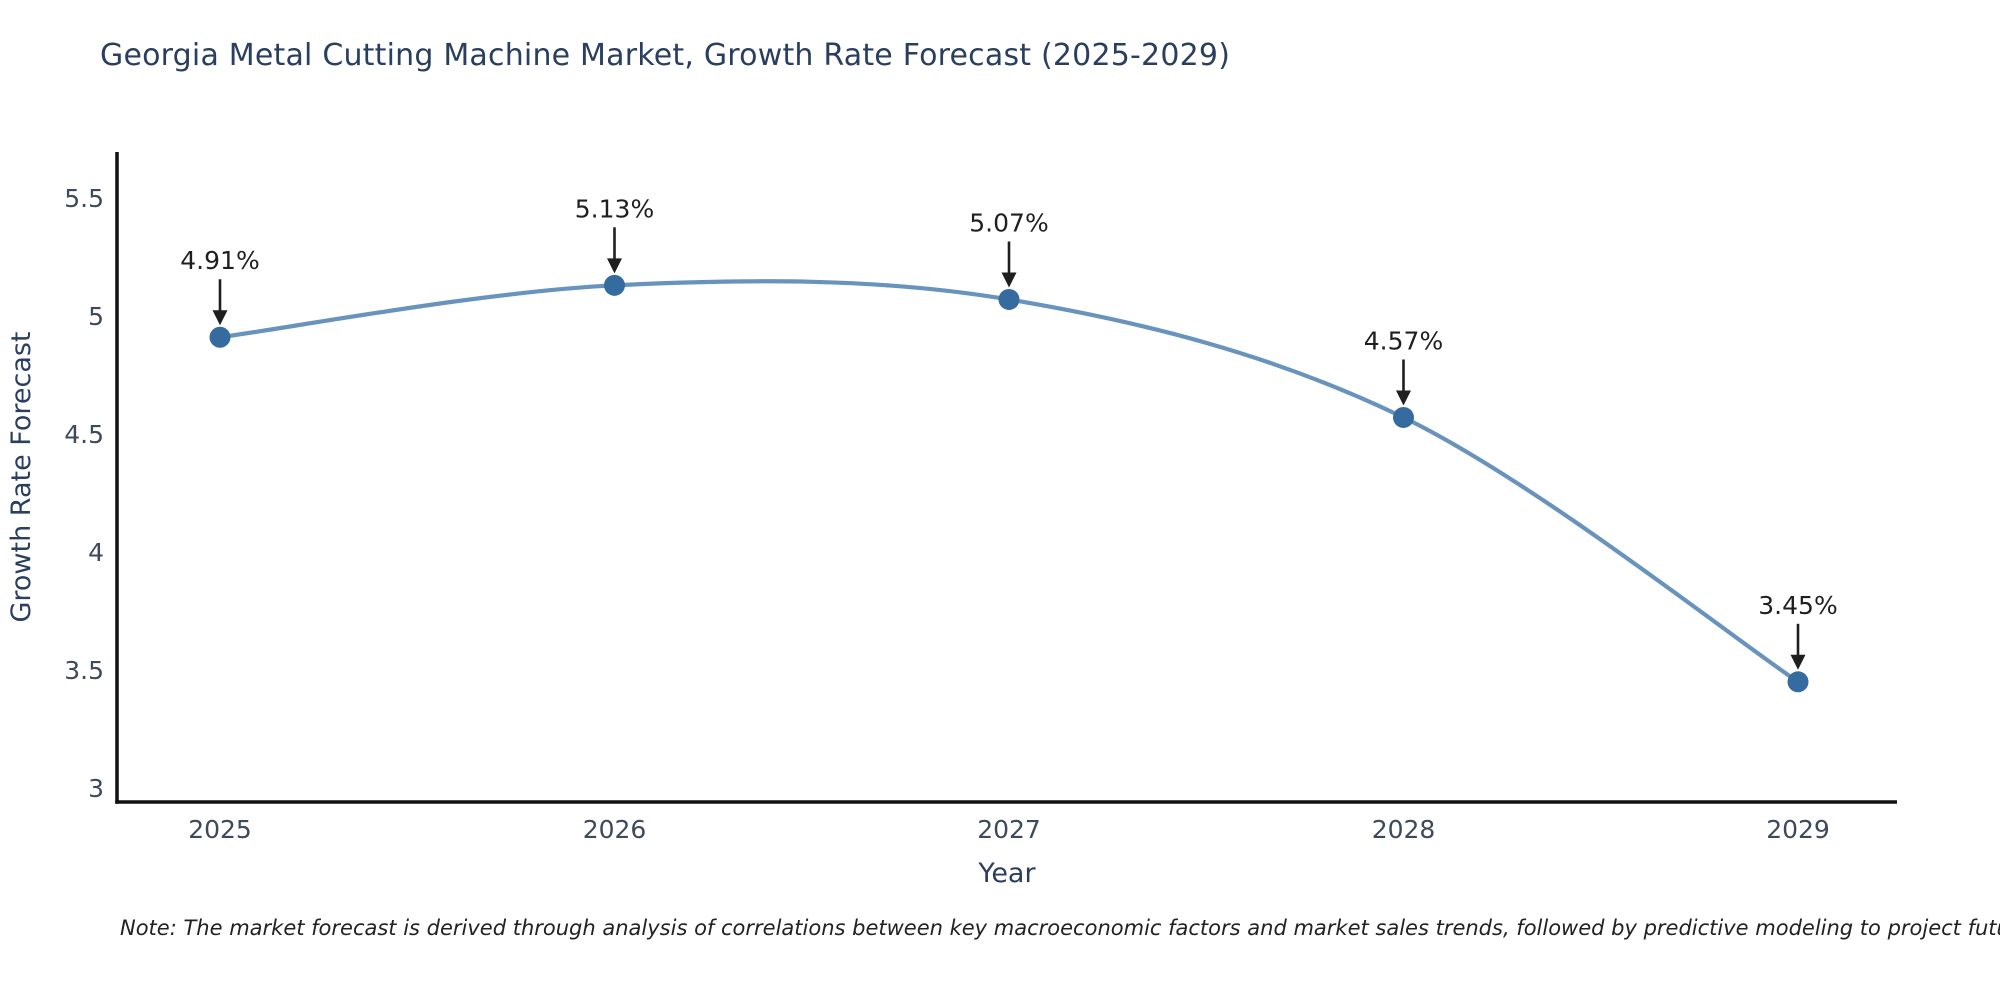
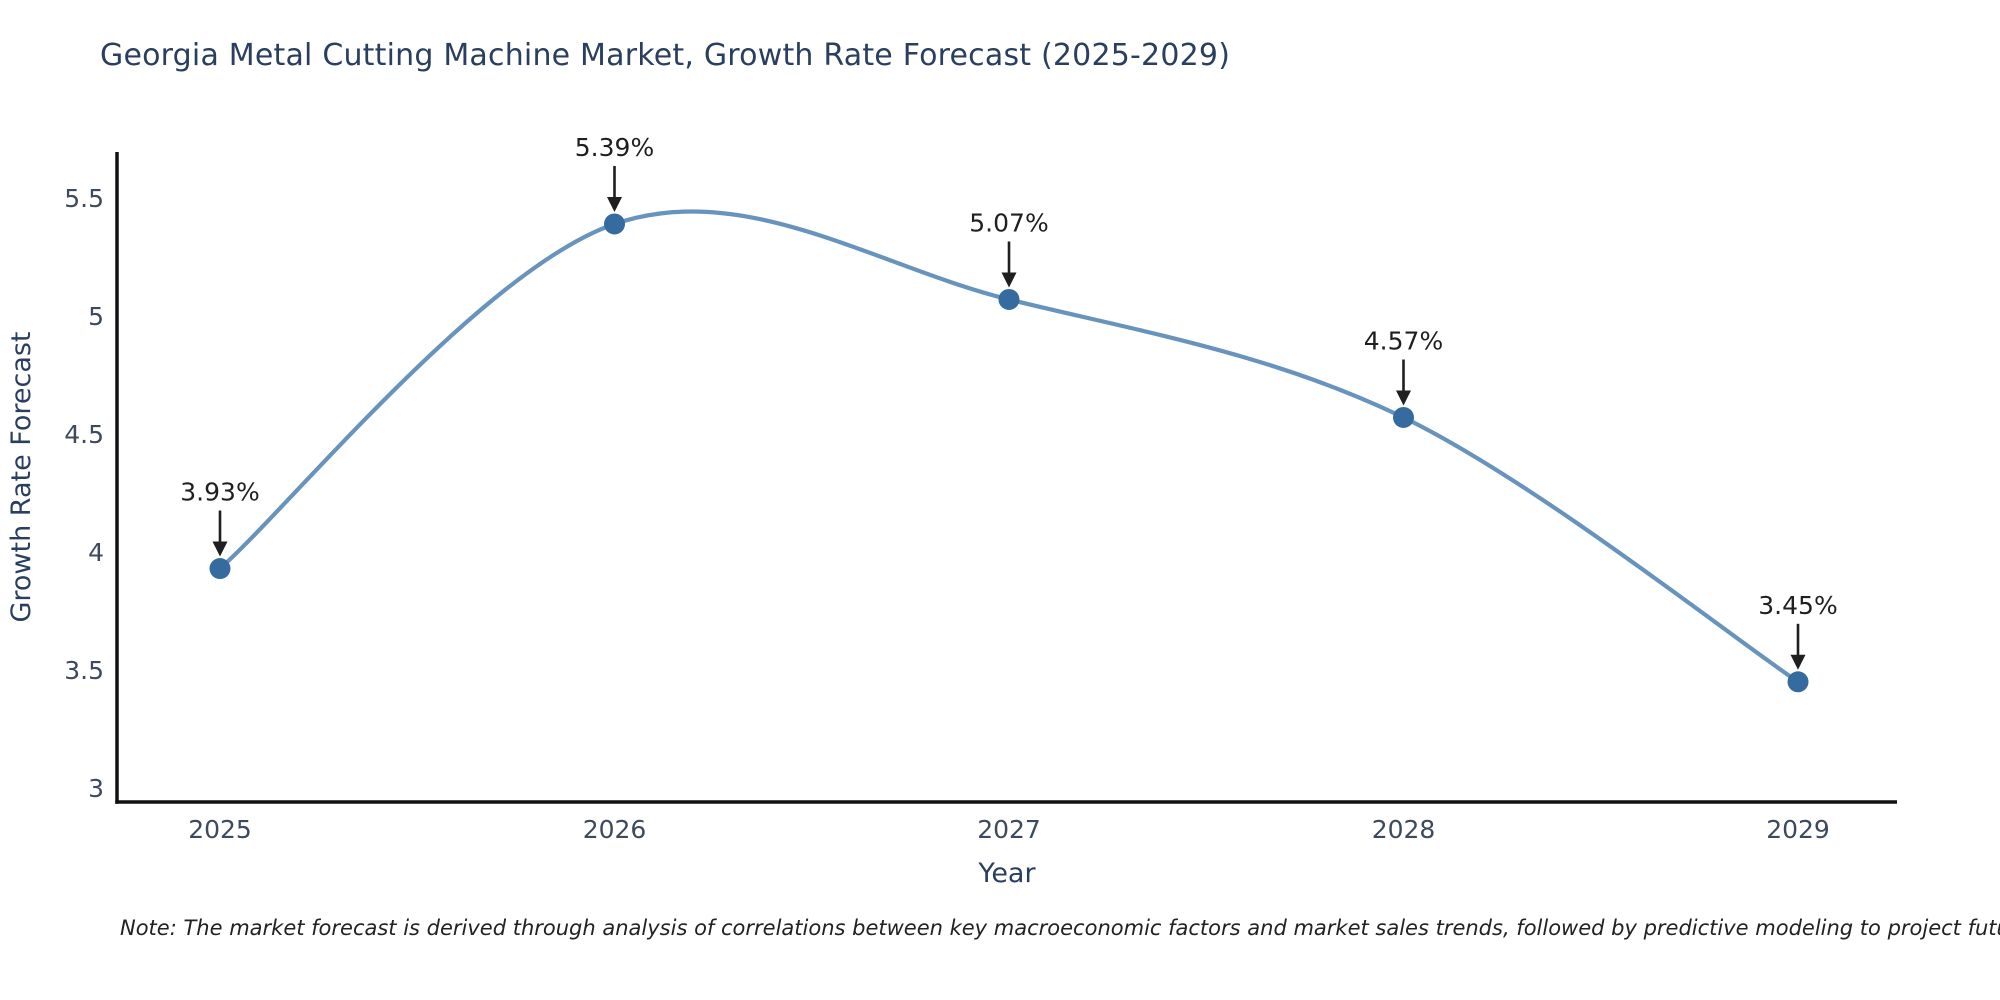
2025: 4.91% -> 3.93%
2026: 5.13% -> 5.39%
